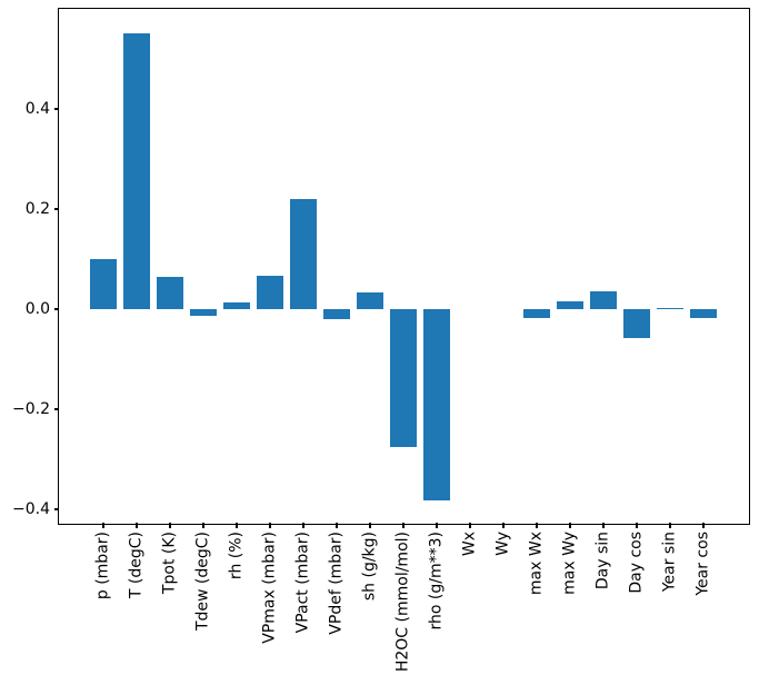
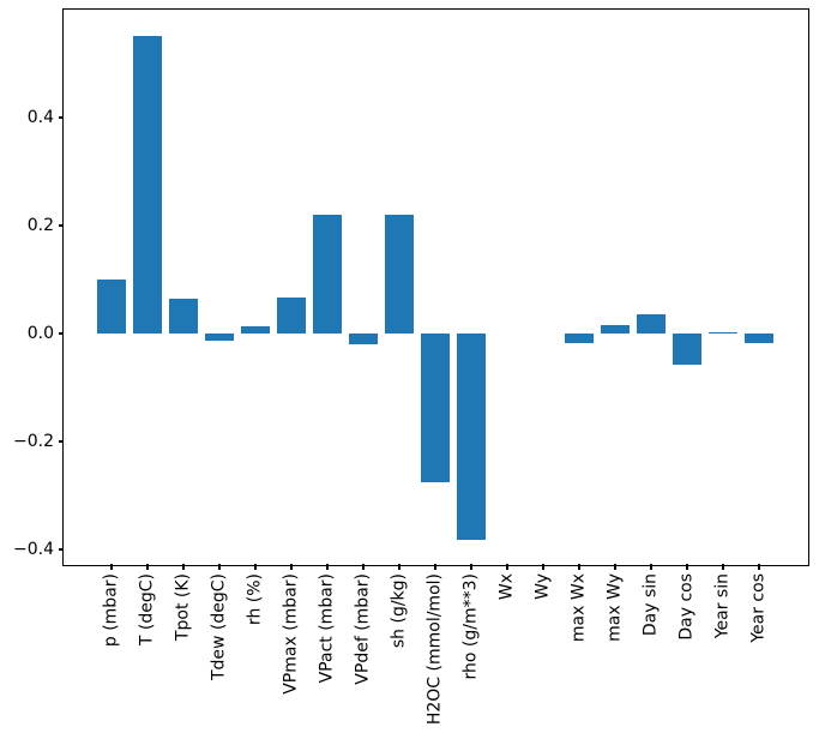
sh (g/kg): 0.03 -> 0.22
